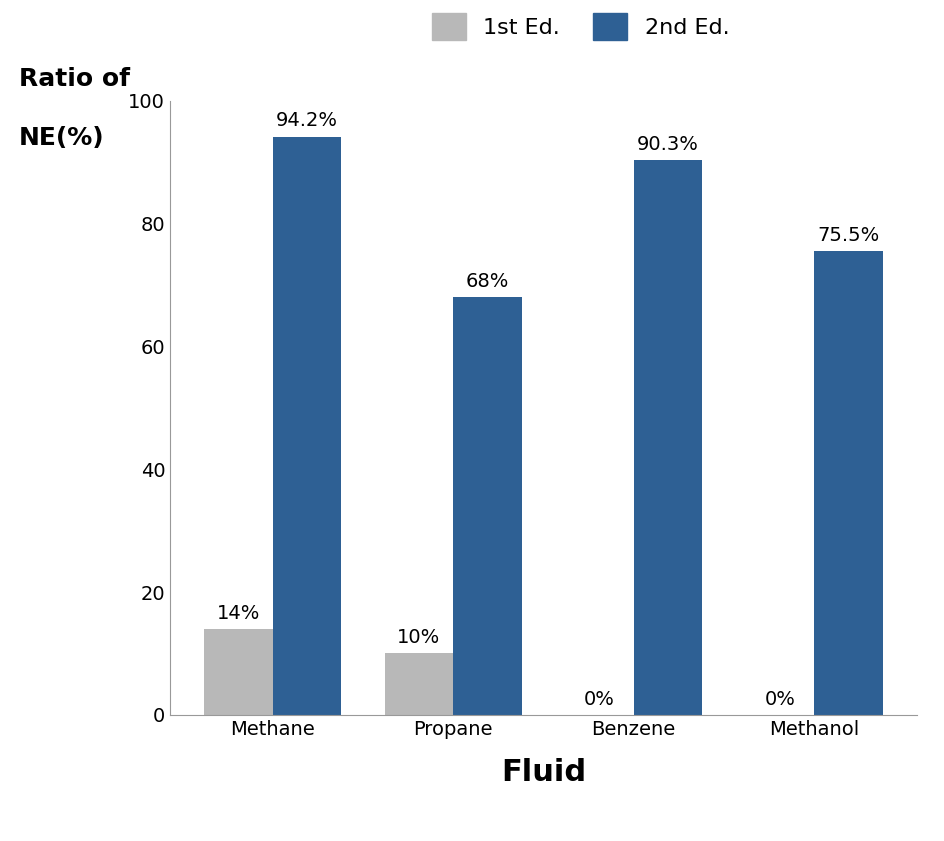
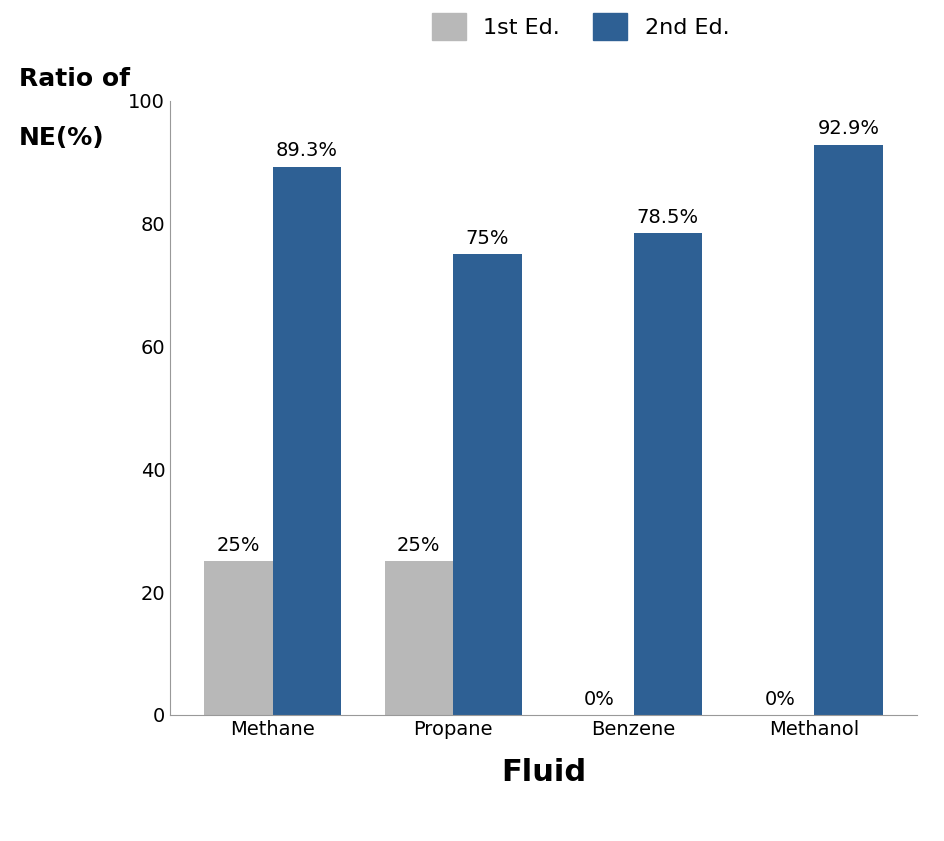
1st Ed./Methane: 14% -> 25%
2nd Ed./Methane: 94.2% -> 89.3%
1st Ed./Propane: 10% -> 25%
2nd Ed./Propane: 68% -> 75%
2nd Ed./Benzene: 90.3% -> 78.5%
2nd Ed./Methanol: 75.5% -> 92.9%
